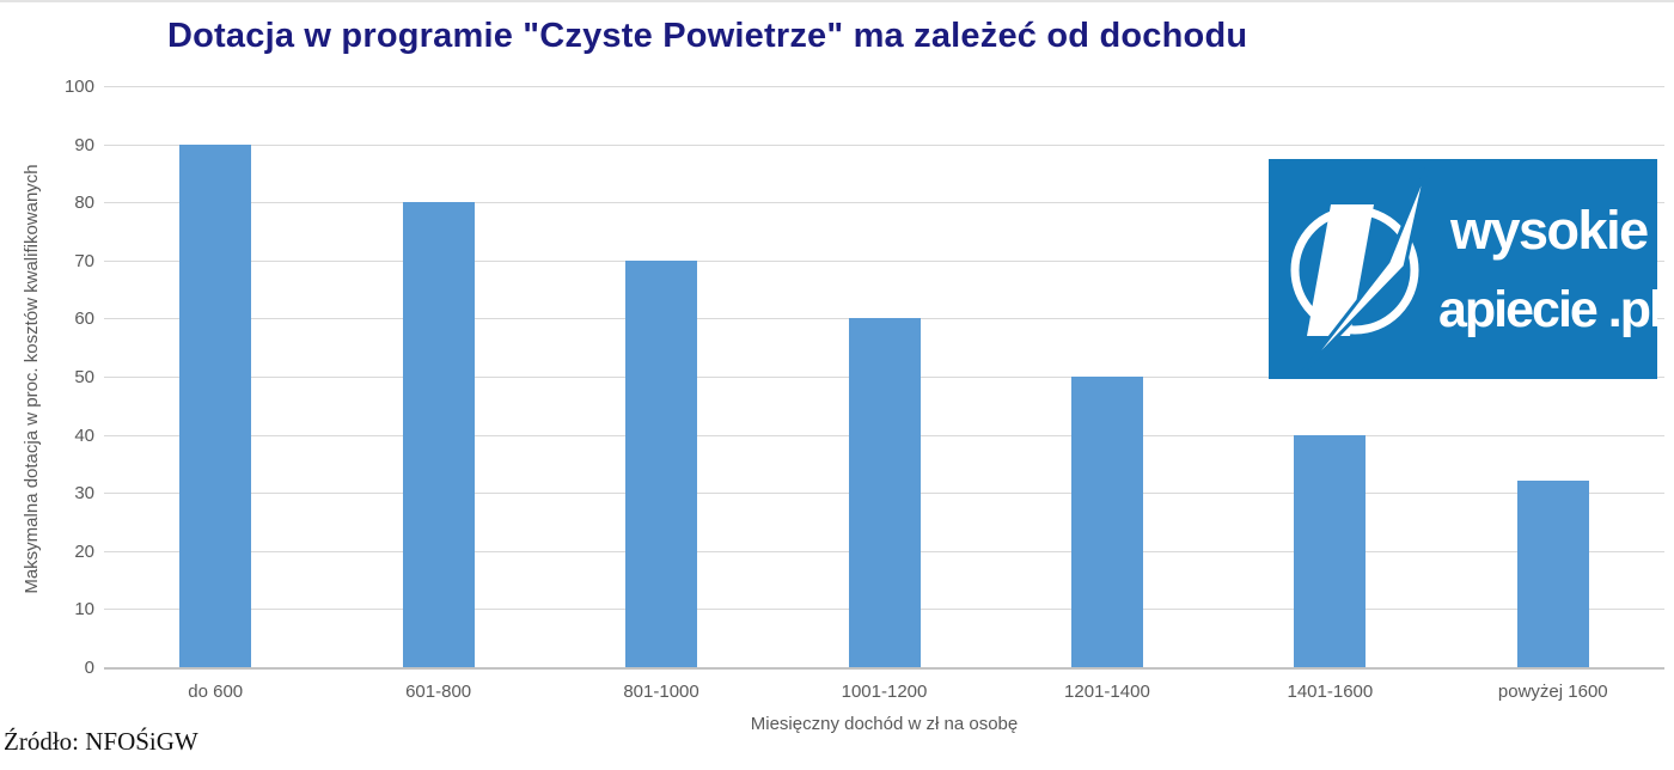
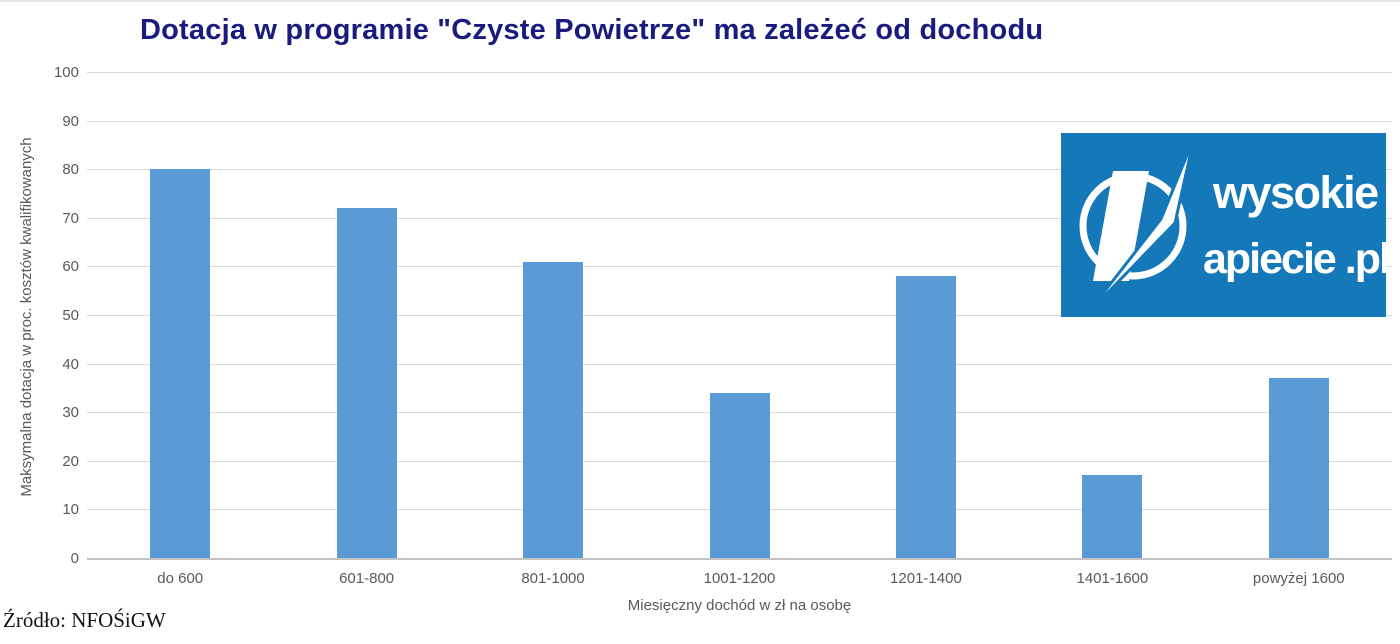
do 600: 90 -> 80
601-800: 80 -> 72
801-1000: 70 -> 61
1001-1200: 60 -> 34
1201-1400: 50 -> 58
1401-1600: 40 -> 17
powyżej 1600: 32 -> 37
